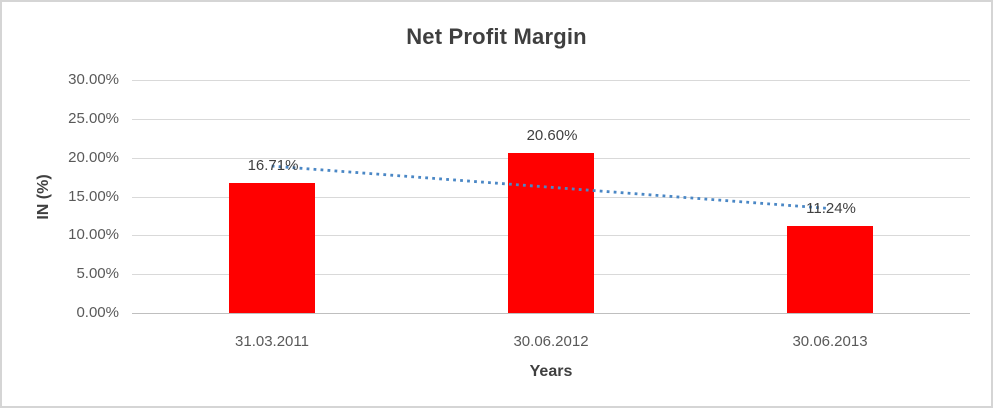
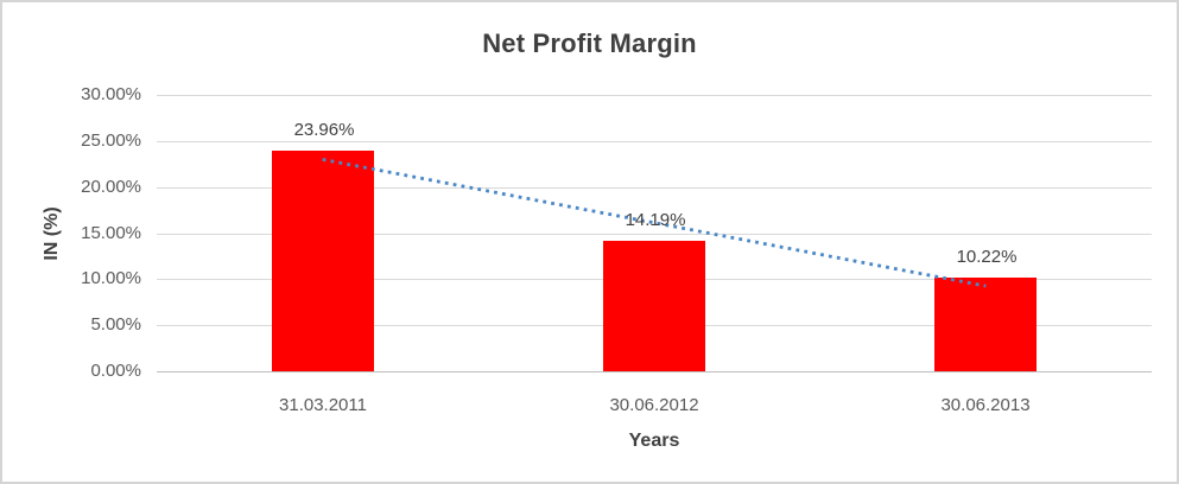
31.03.2011: 16.71% -> 23.96%
30.06.2012: 20.60% -> 14.19%
30.06.2013: 11.24% -> 10.22%
